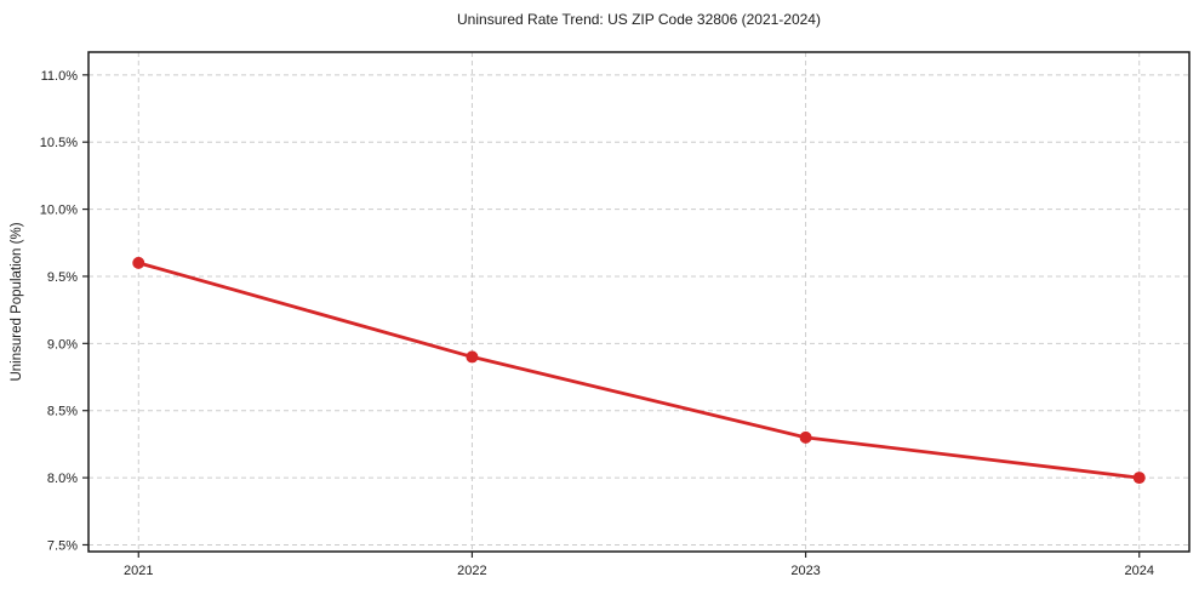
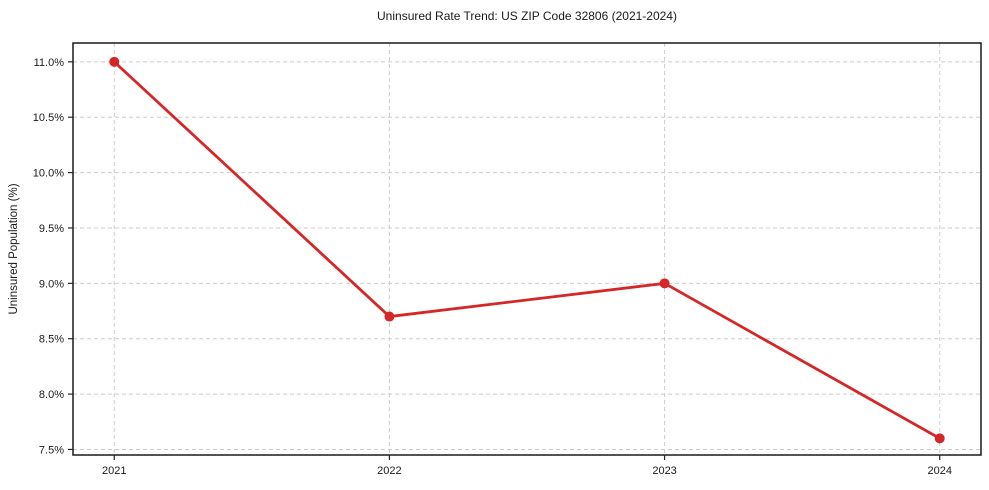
2021: 9.6% -> 11.0%
2022: 8.9% -> 8.7%
2023: 8.3% -> 9.0%
2024: 8.0% -> 7.6%
